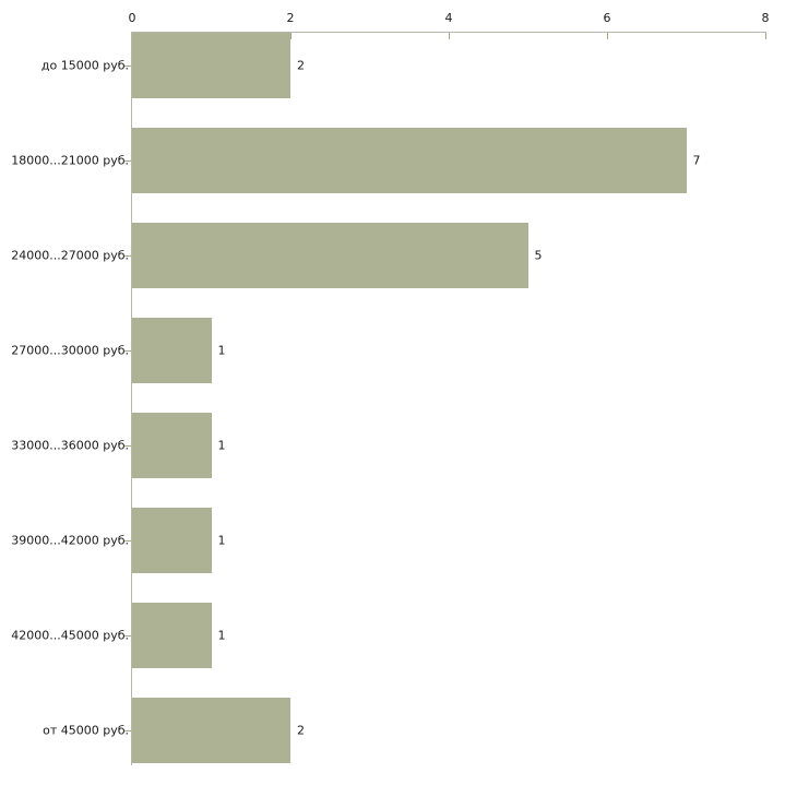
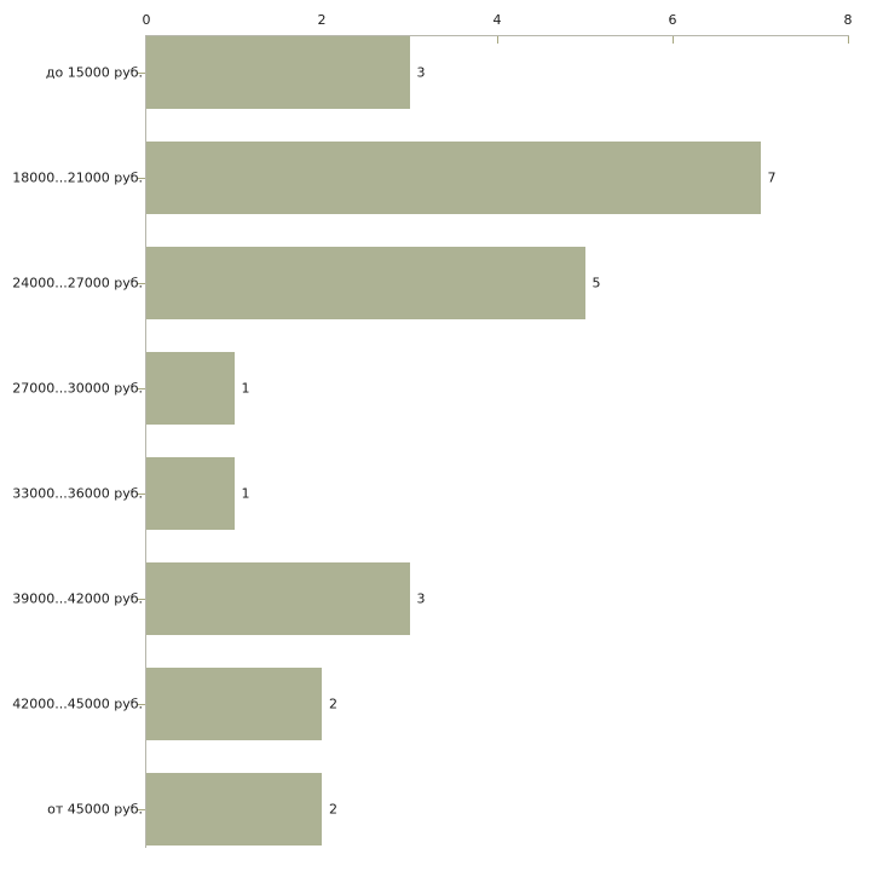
до 15000 руб.: 2 -> 3
39000...42000 руб.: 1 -> 3
42000...45000 руб.: 1 -> 2
